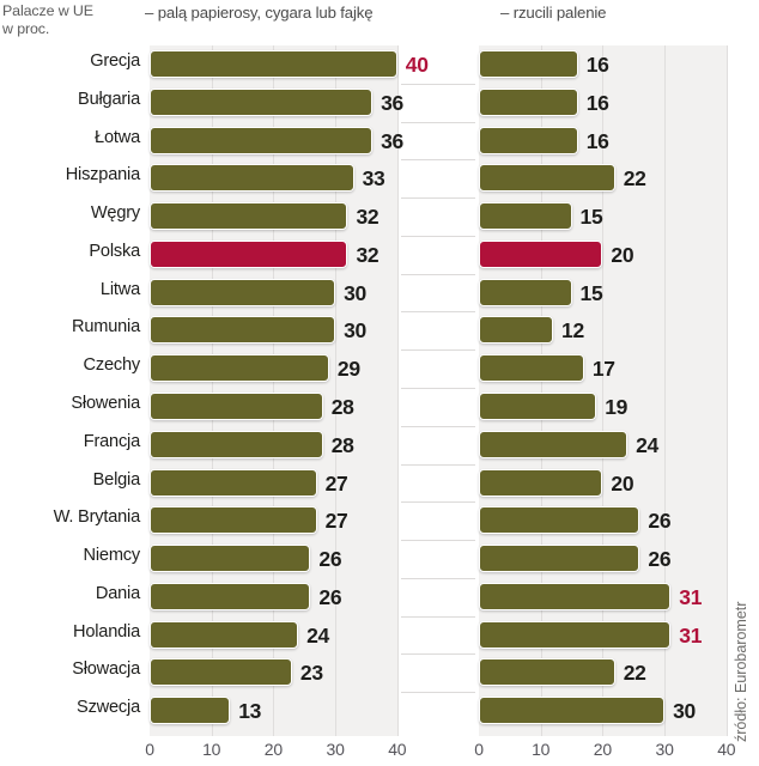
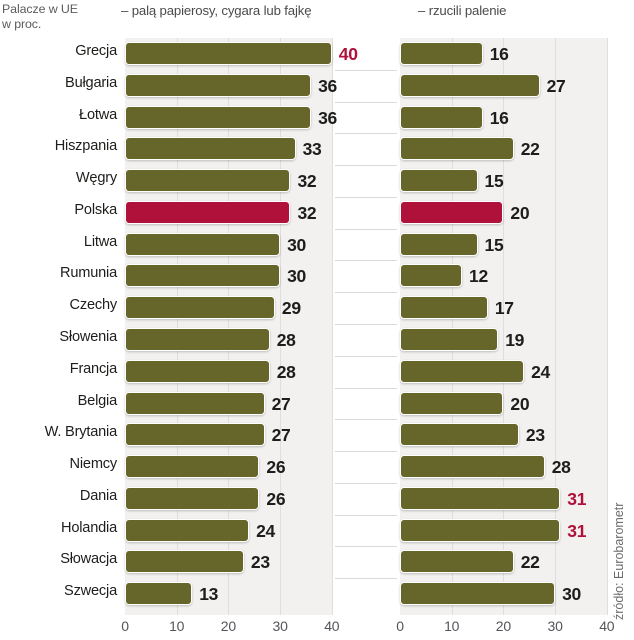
– rzucili palenie/Bułgaria: 16 -> 27
– rzucili palenie/W. Brytania: 26 -> 23
– rzucili palenie/Niemcy: 26 -> 28
